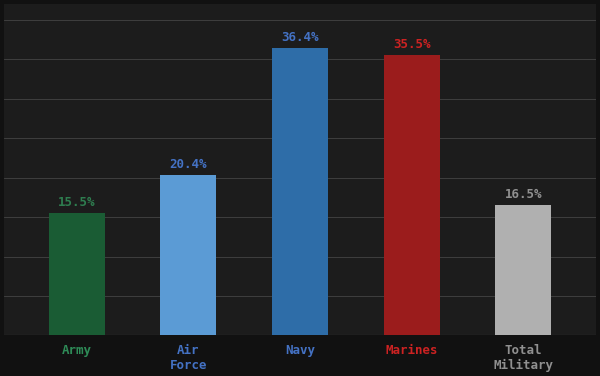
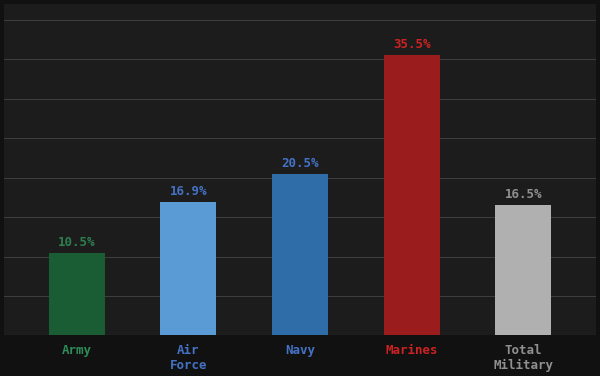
Army: 15.5% -> 10.5%
Air Force: 20.4% -> 16.9%
Navy: 36.4% -> 20.5%
